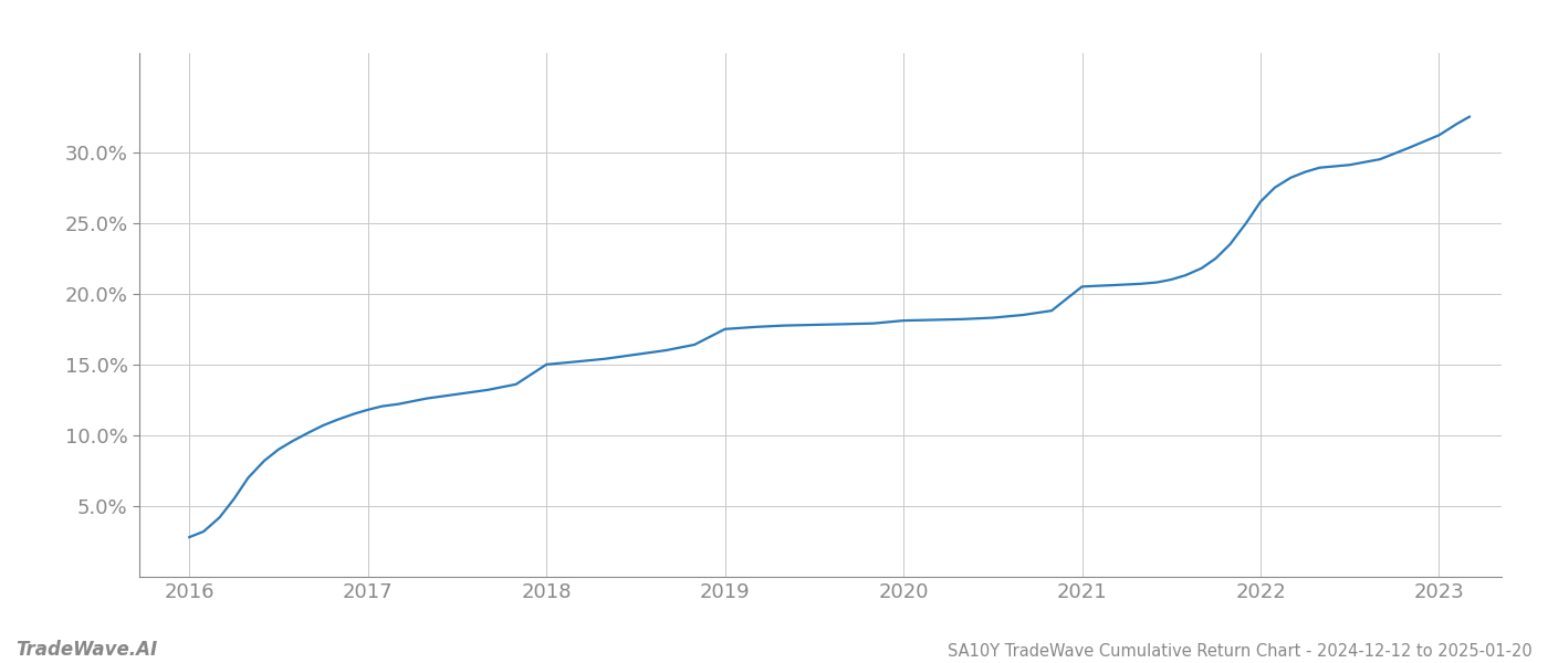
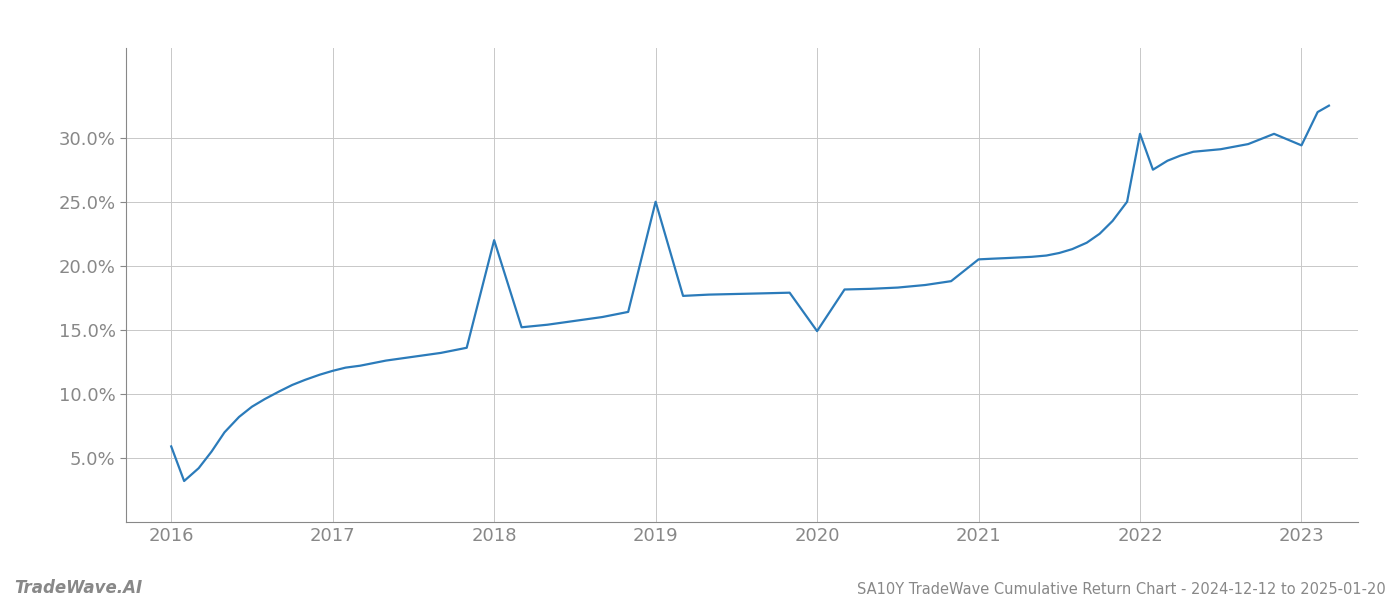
2016: 2.8% -> 5.9%
2018: 15.0% -> 22.0%
2019: 17.5% -> 25.0%
2020: 18.1% -> 14.9%
2022: 26.5% -> 30.3%
2023: 31.2% -> 29.4%
